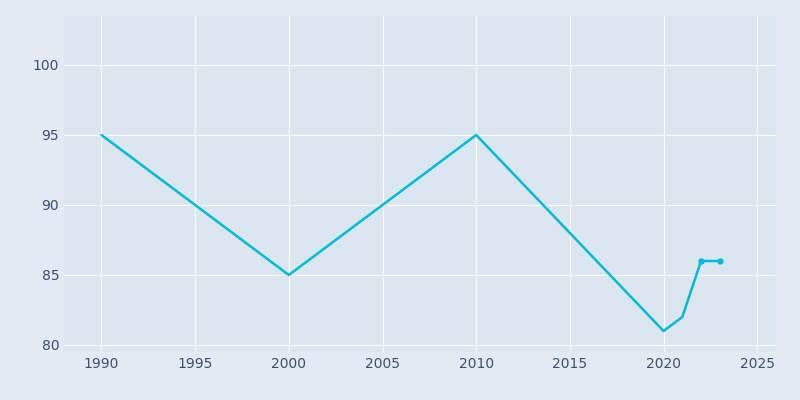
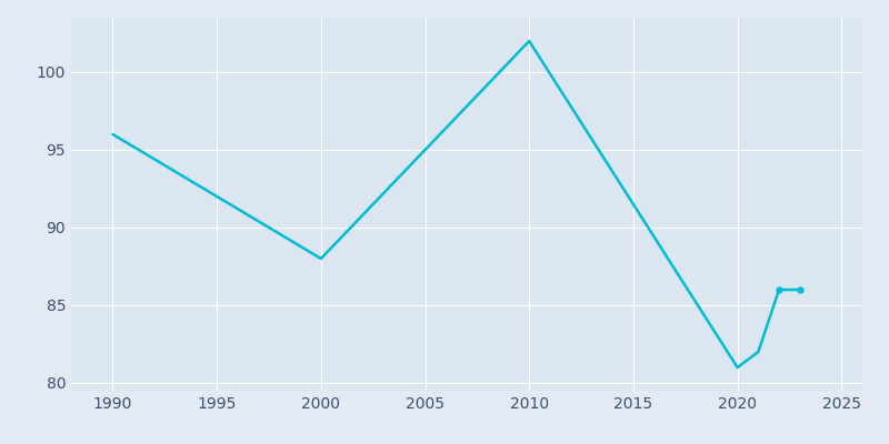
1990: 95 -> 96
2000: 85 -> 88
2010: 95 -> 102
